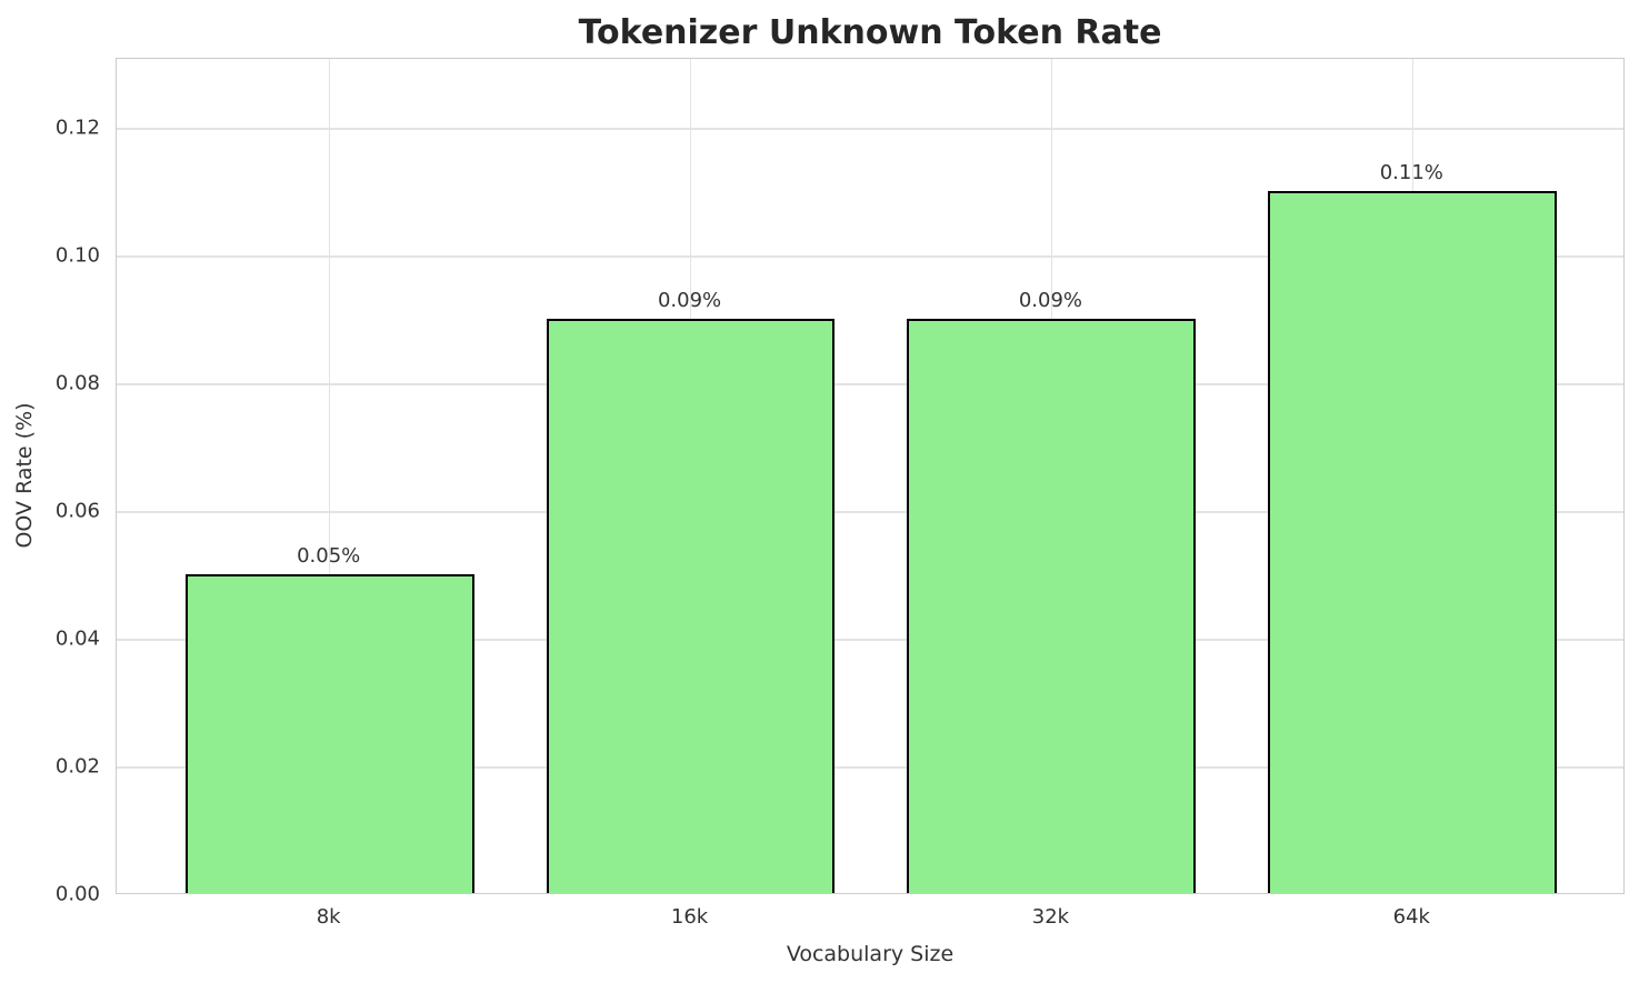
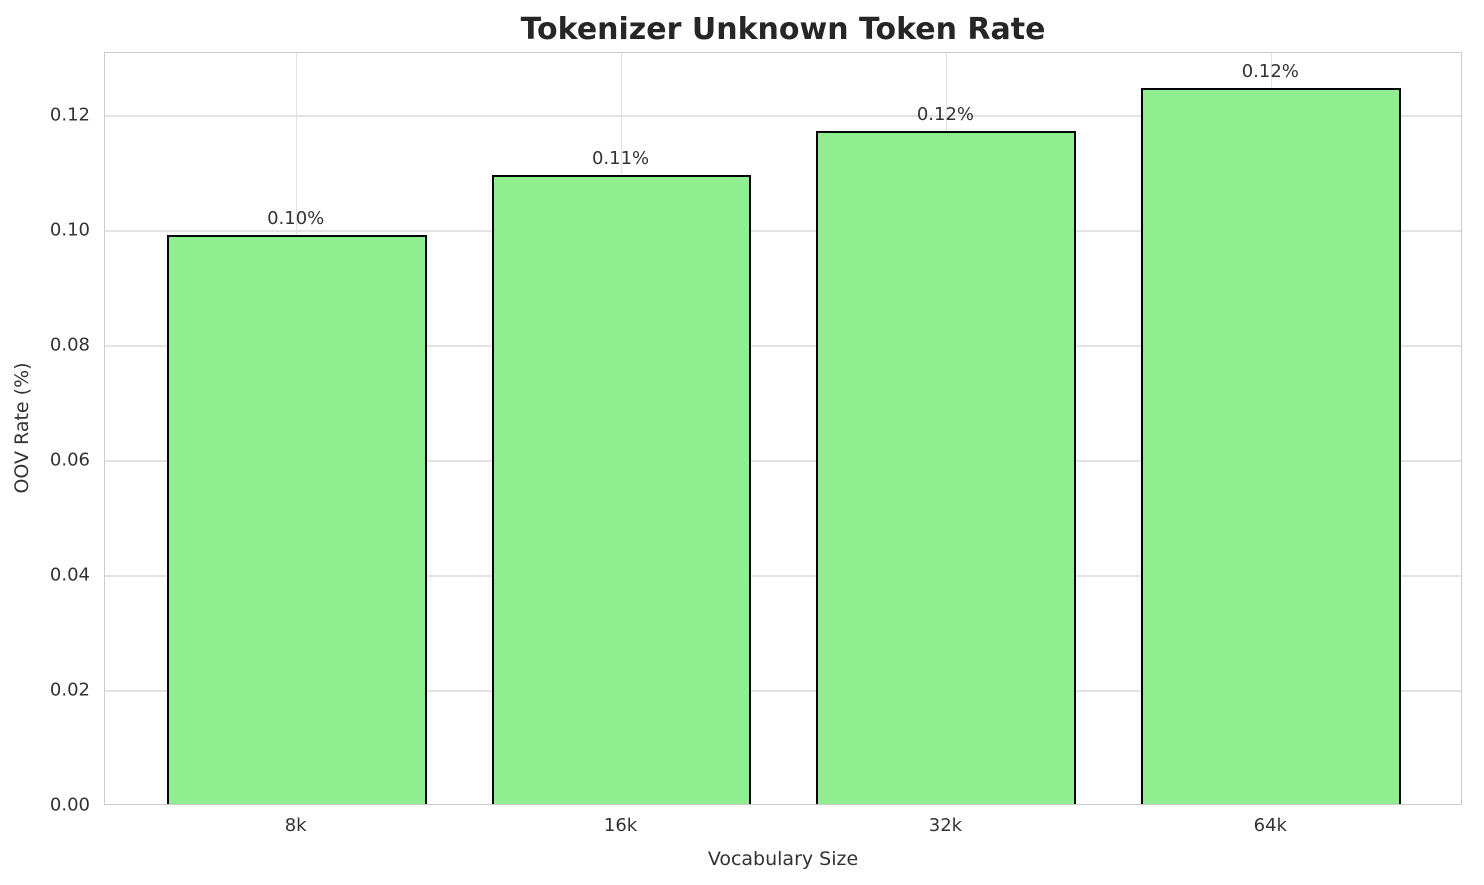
8k: 0.05% -> 0.10%
16k: 0.09% -> 0.11%
32k: 0.09% -> 0.12%
64k: 0.11% -> 0.12%
